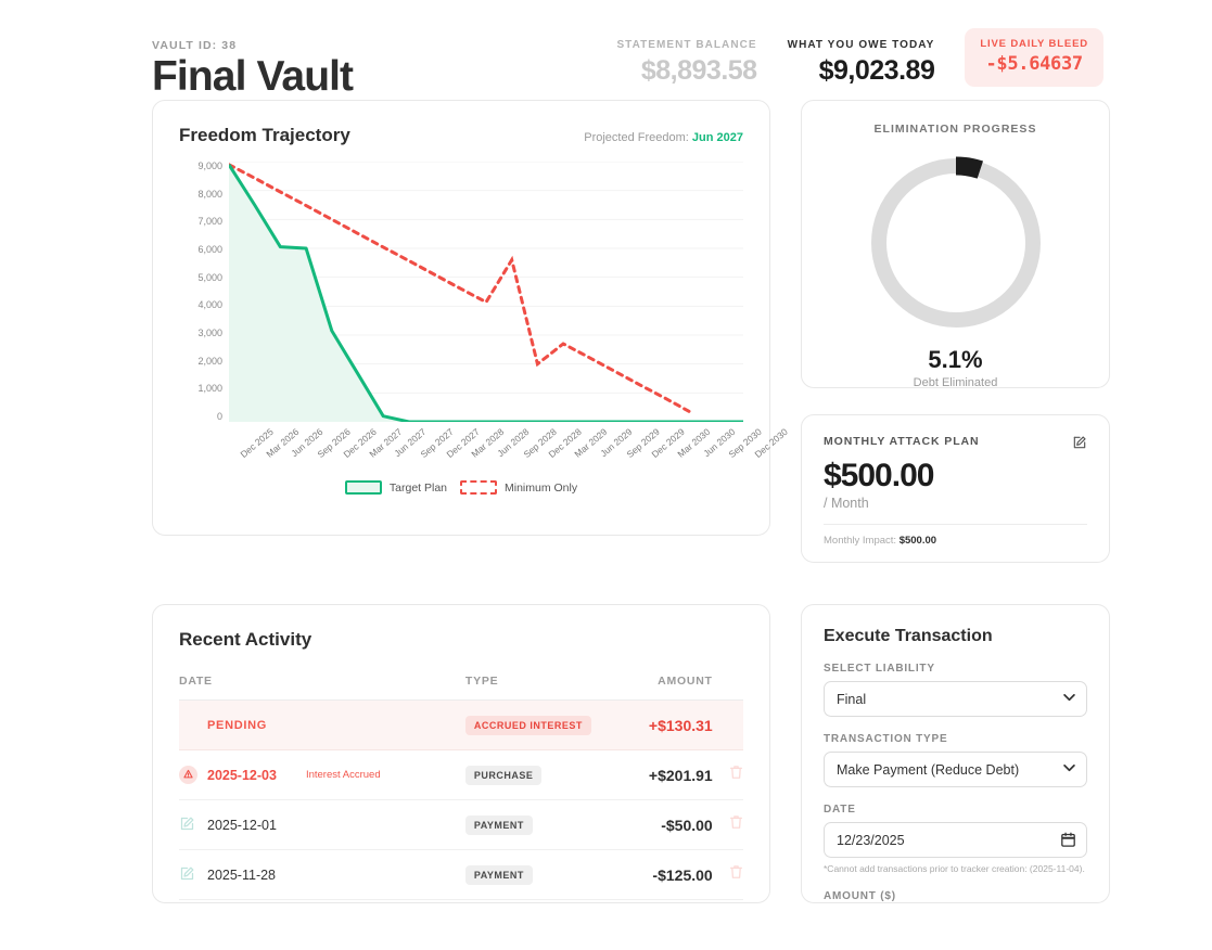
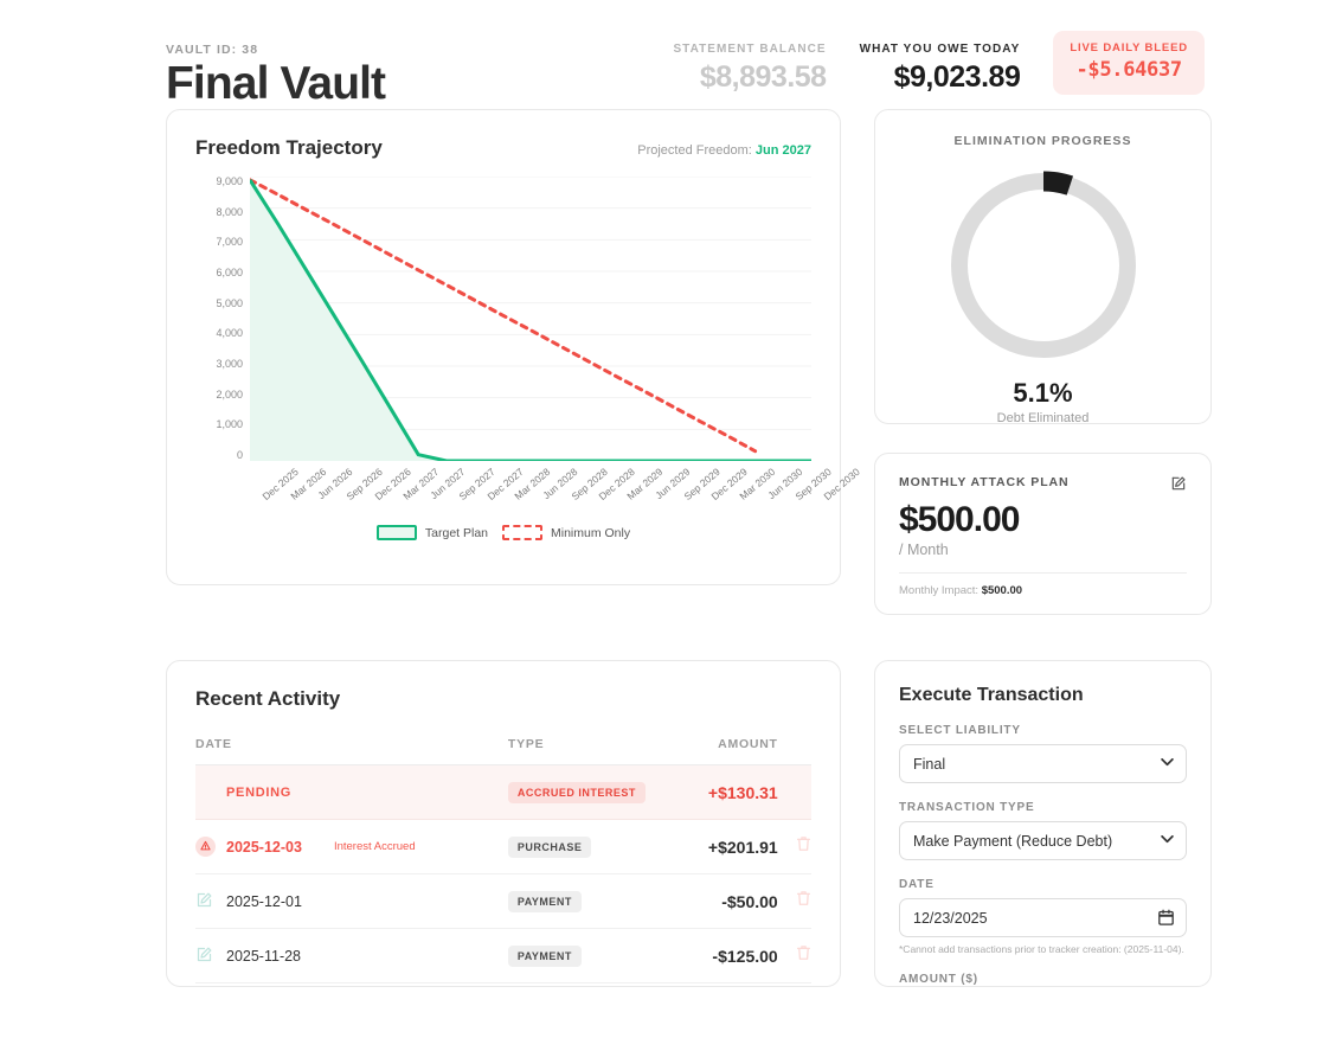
Target Plan/Sep 2026: 6000 -> 4600
Minimum Only/Sep 2028: 5600 -> 3700
Minimum Only/Dec 2028: 2000 -> 3200
